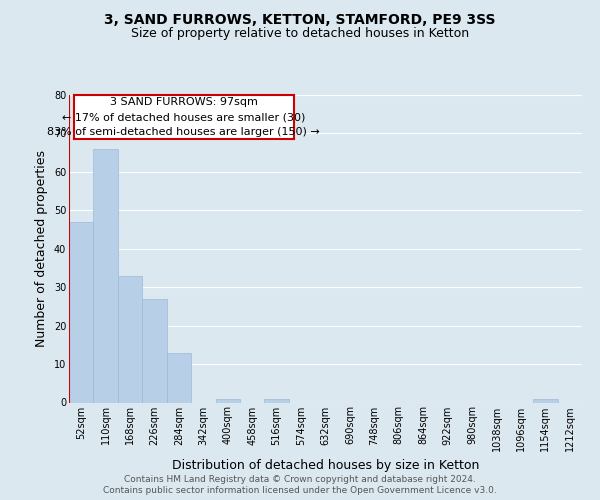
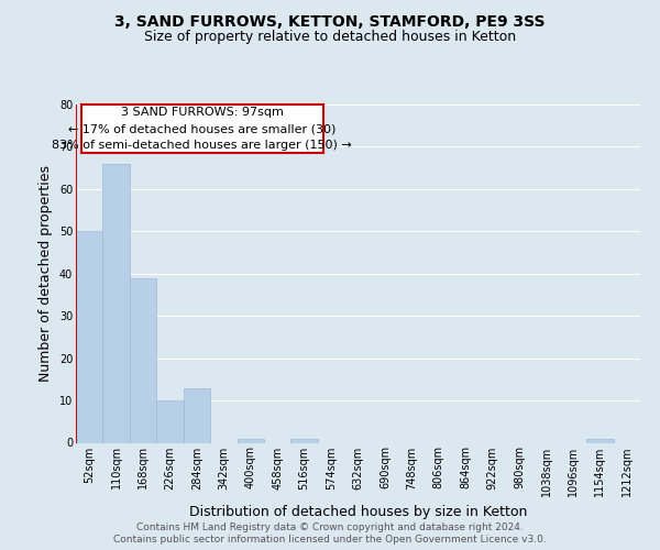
52sqm: 47 -> 50
168sqm: 33 -> 39
226sqm: 27 -> 10
